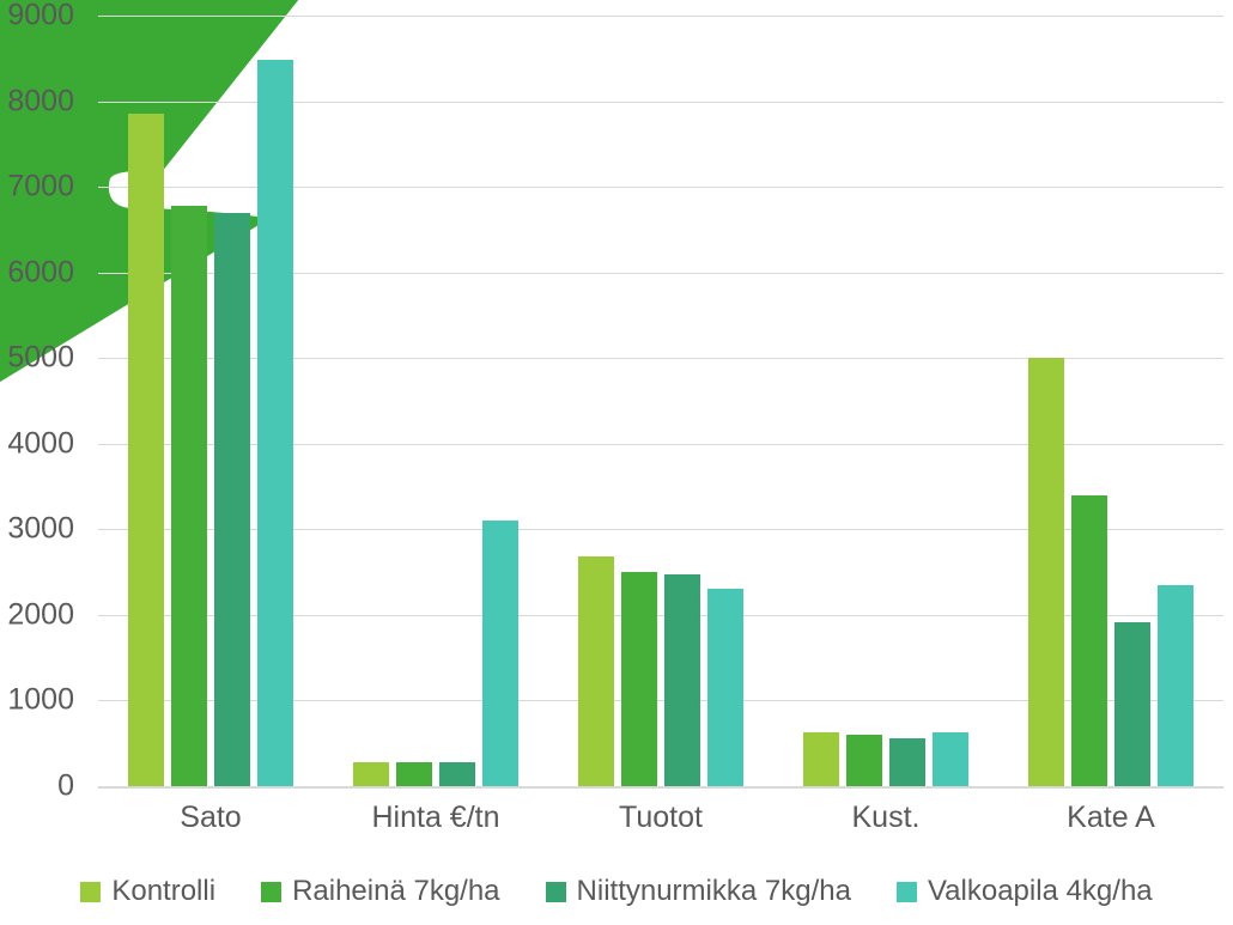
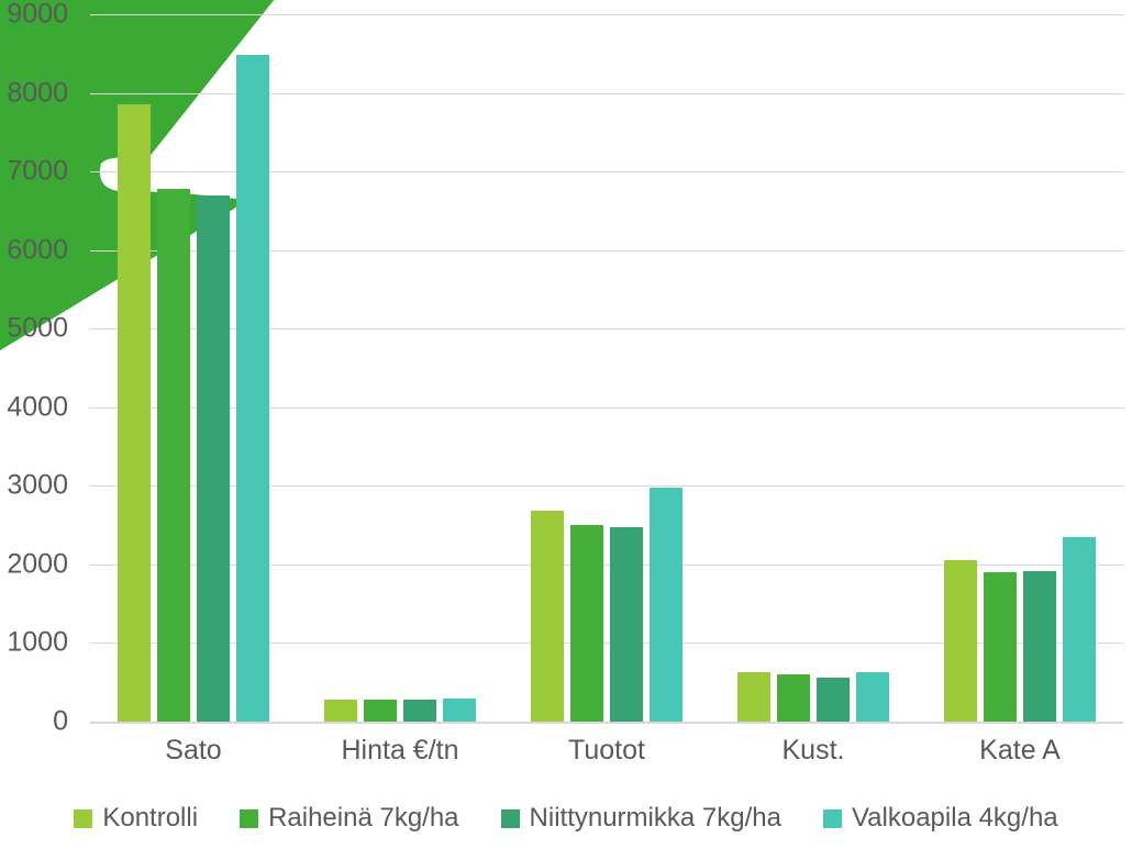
Valkoapila 4kg/ha/Hinta €/tn: 3100 -> 300
Valkoapila 4kg/ha/Tuotot: 2300 -> 3000
Kontrolli/Kate A: 5000 -> 2100
Raiheinä 7kg/ha/Kate A: 3400 -> 1900
